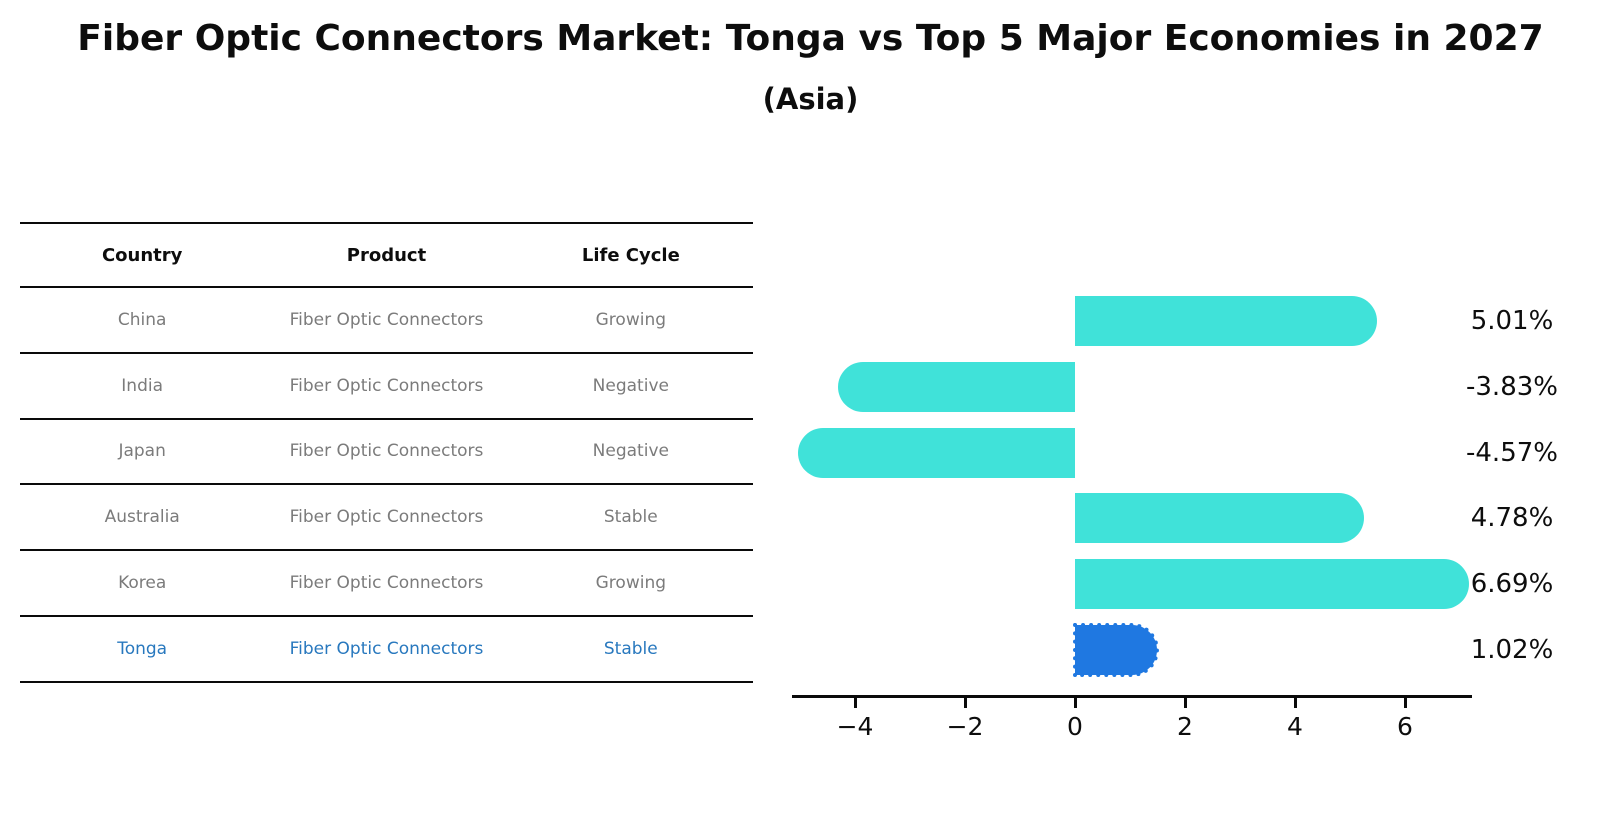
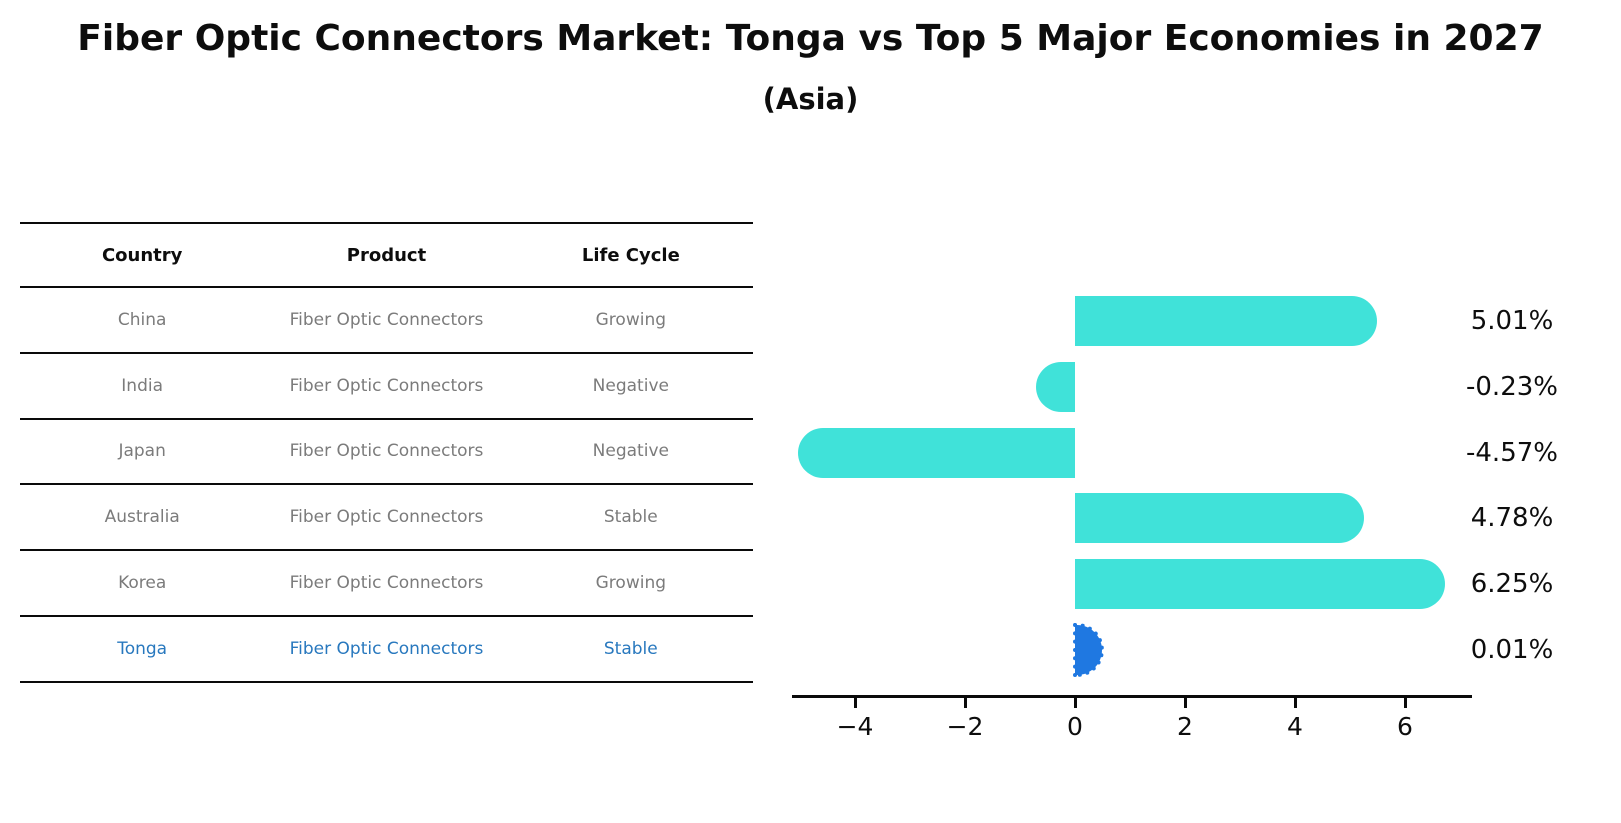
India: -3.83% -> -0.23%
Korea: 6.69% -> 6.25%
Tonga: 1.02% -> 0.01%
